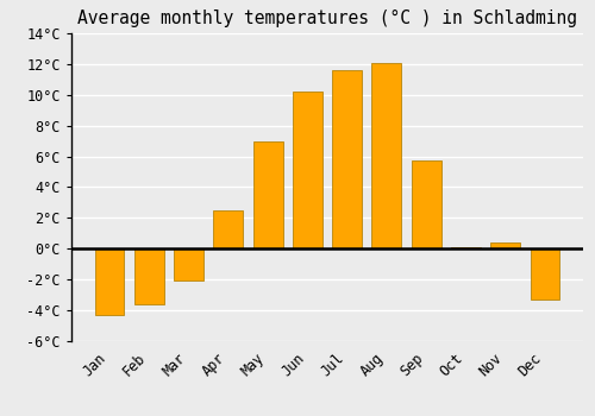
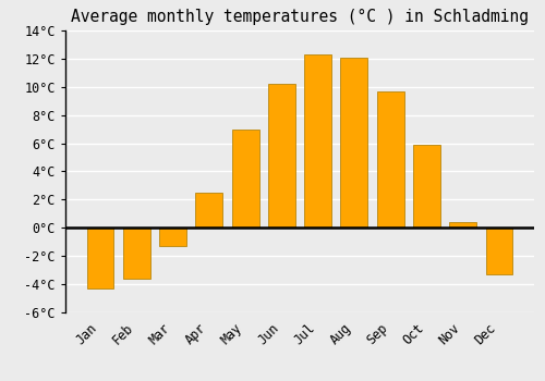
Mar: -2.1°C -> -1.3°C
Jul: 11.6°C -> 12.3°C
Sep: 5.7°C -> 9.7°C
Oct: 0.1°C -> 5.9°C
